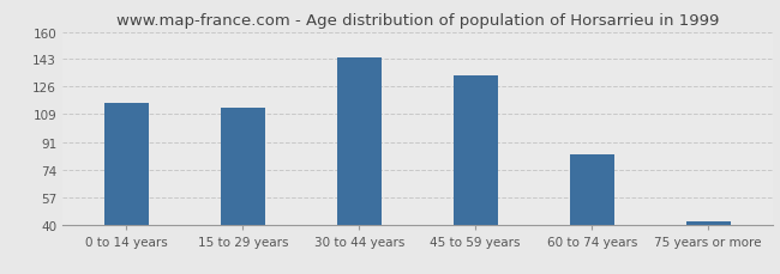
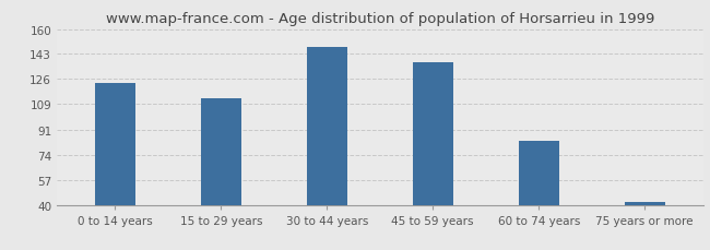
0 to 14 years: 116 -> 123
30 to 44 years: 144 -> 148
45 to 59 years: 133 -> 137
